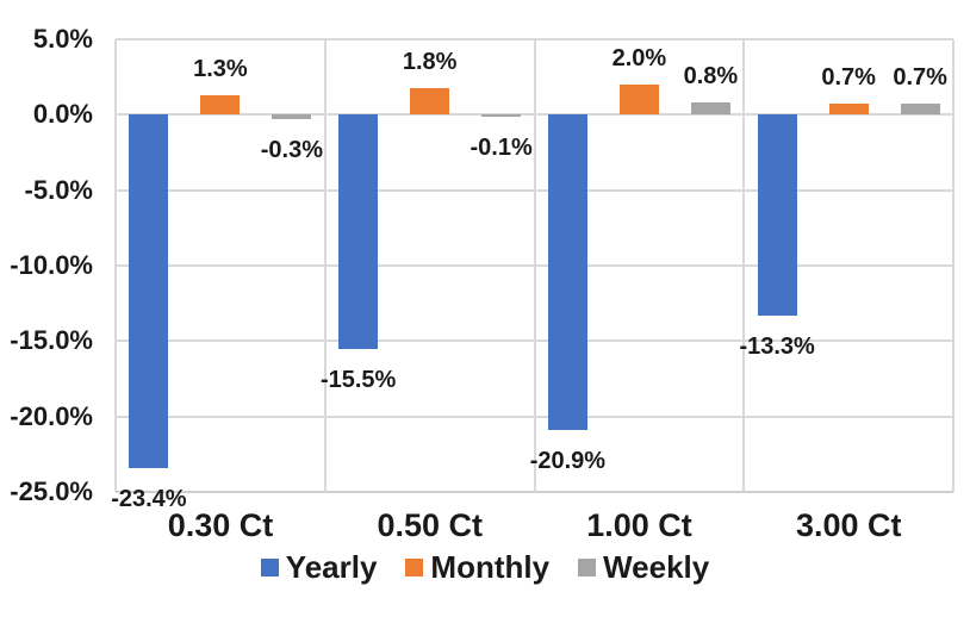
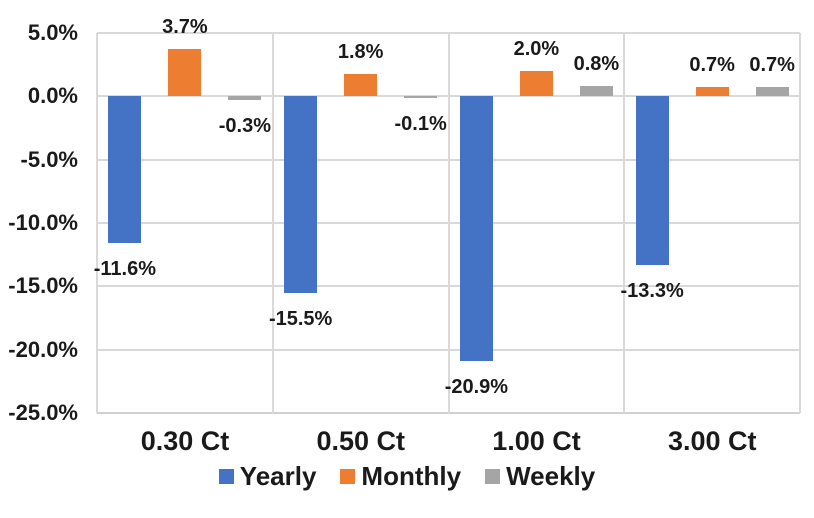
Yearly/0.30 Ct: -23.4% -> -11.6%
Monthly/0.30 Ct: 1.3% -> 3.7%
